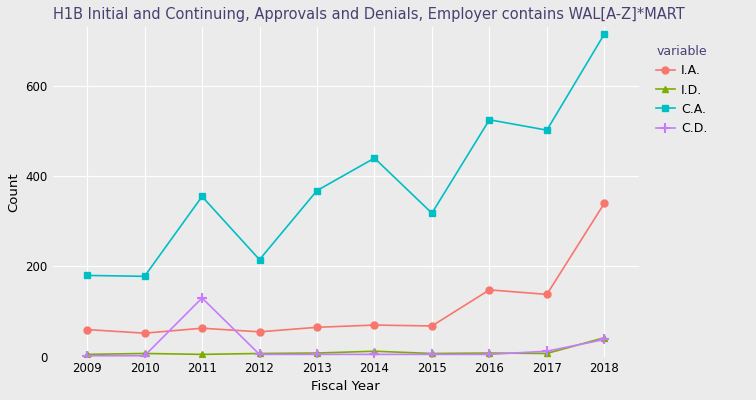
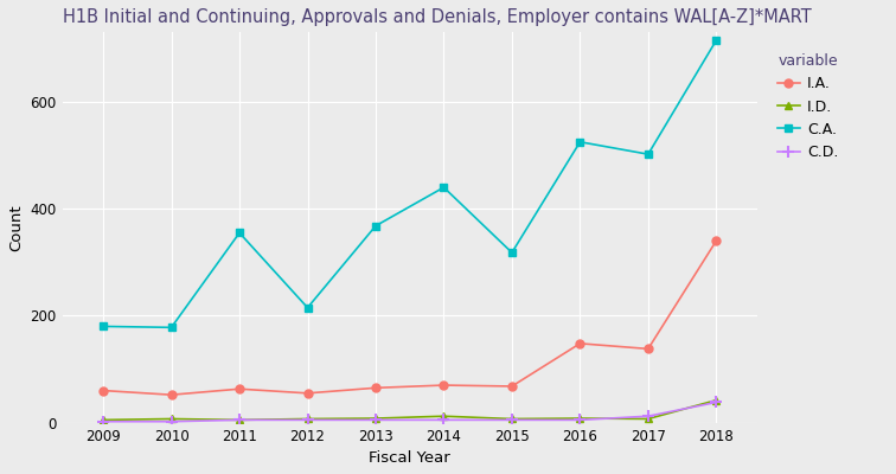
C.D./2011: 130 -> 5
